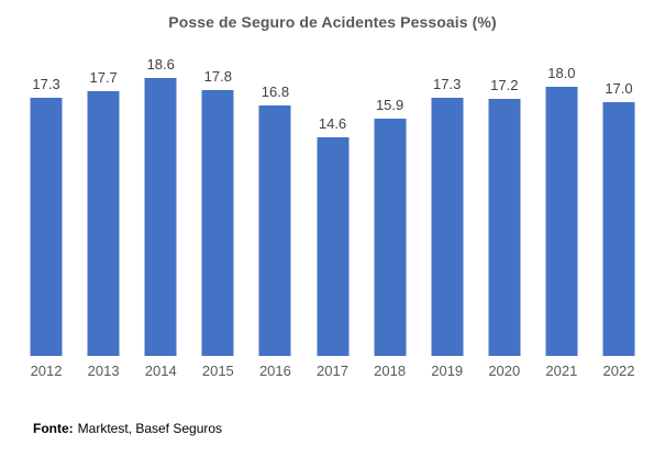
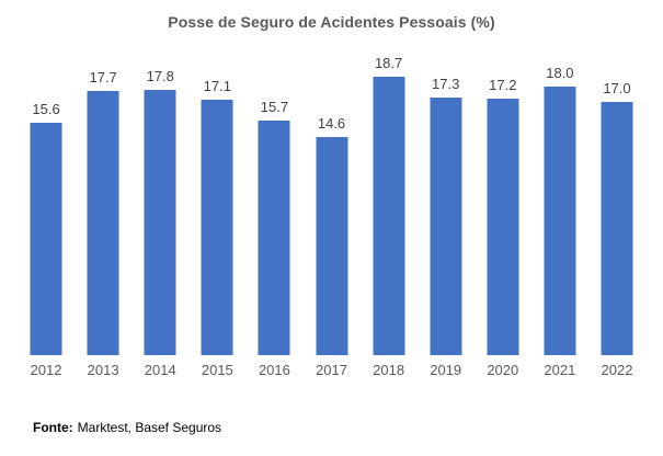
2012: 17.3 -> 15.6
2014: 18.6 -> 17.8
2015: 17.8 -> 17.1
2016: 16.8 -> 15.7
2018: 15.9 -> 18.7
